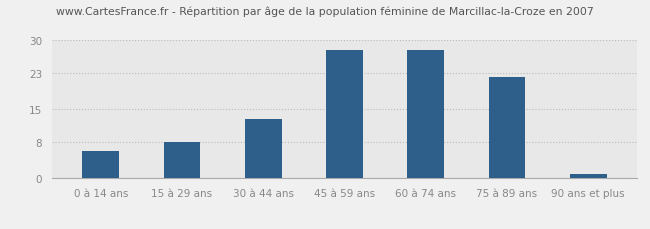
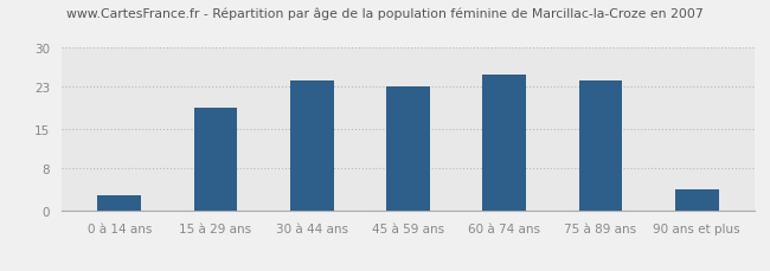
0 à 14 ans: 6 -> 3
15 à 29 ans: 8 -> 19
30 à 44 ans: 13 -> 24
45 à 59 ans: 28 -> 23
60 à 74 ans: 28 -> 25
75 à 89 ans: 22 -> 24
90 ans et plus: 1 -> 4
